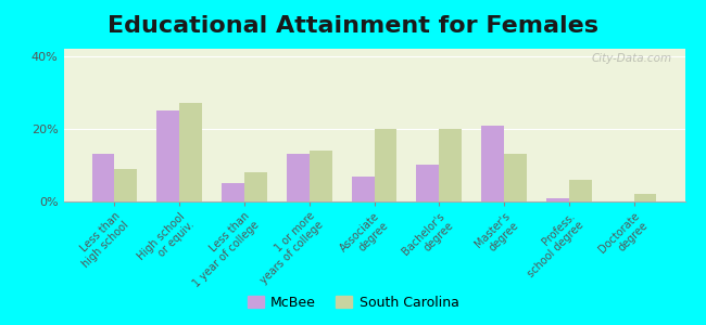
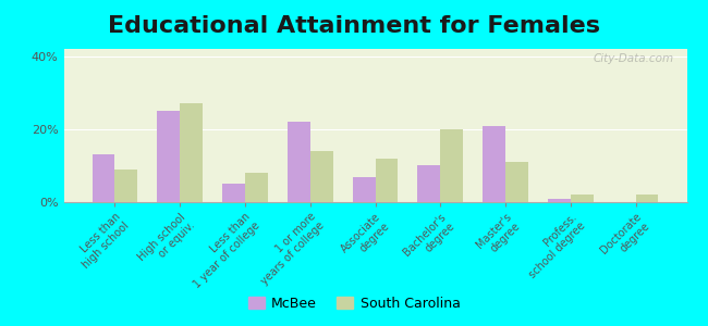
McBee/1 or more years of college: 13% -> 22%
South Carolina/Associate degree: 20% -> 12%
South Carolina/Master's degree: 13% -> 11%
South Carolina/Profess. school degree: 6% -> 2%
